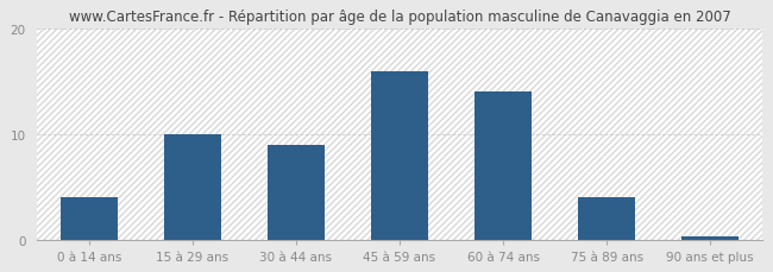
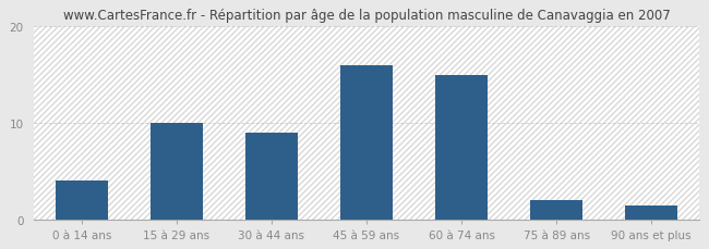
60 à 74 ans: 14.0 -> 15.0
75 à 89 ans: 4.0 -> 2.0
90 ans et plus: 0.3 -> 1.4
